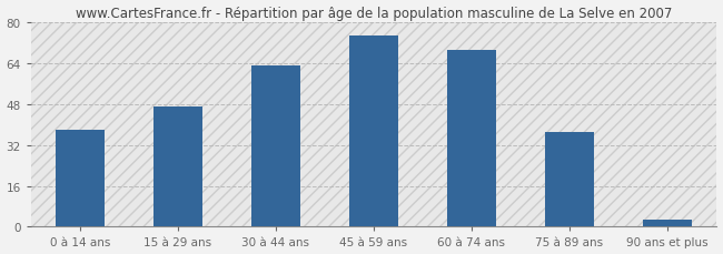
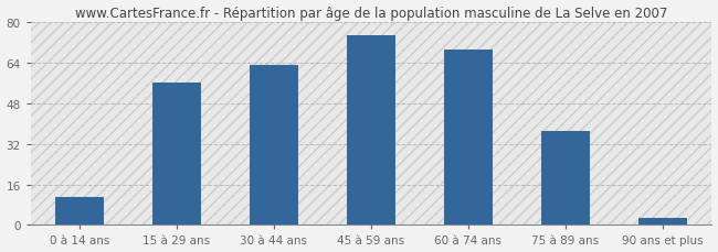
0 à 14 ans: 38 -> 11
15 à 29 ans: 47 -> 56
